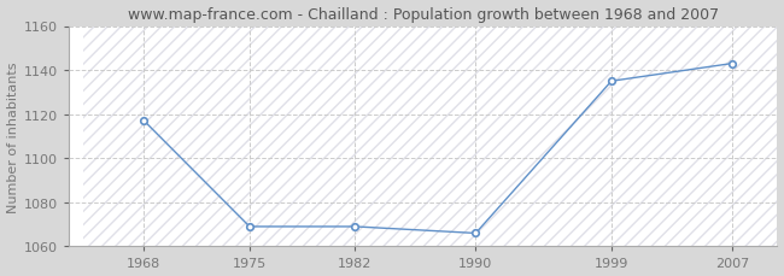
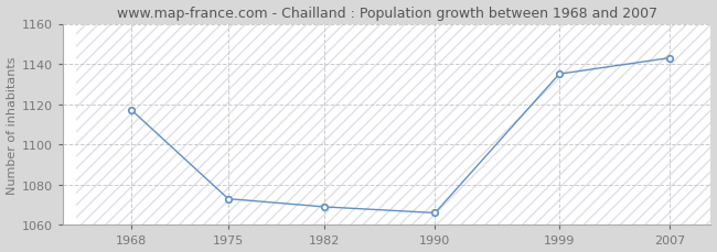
1975: 1069 -> 1073
